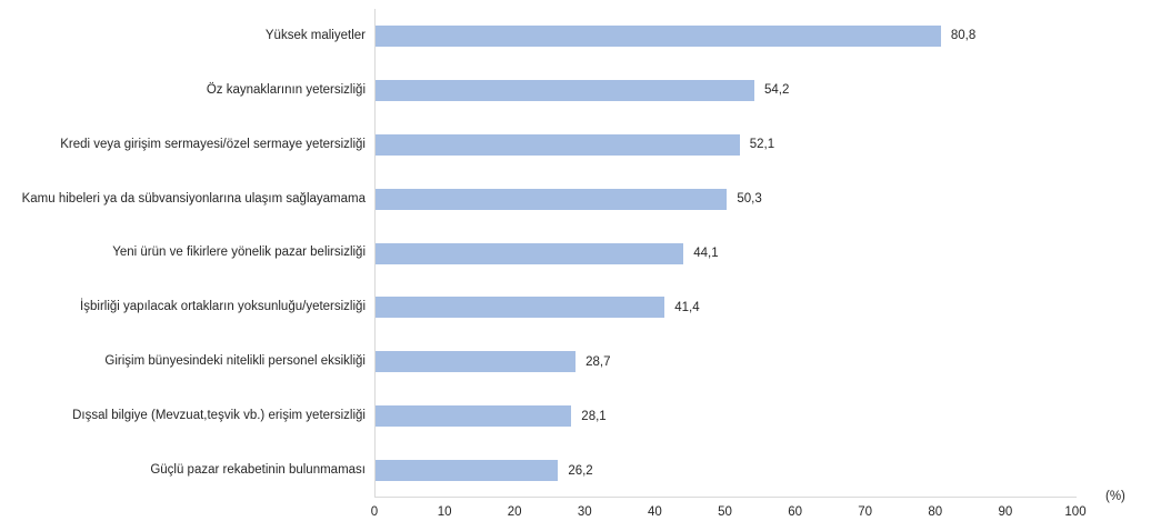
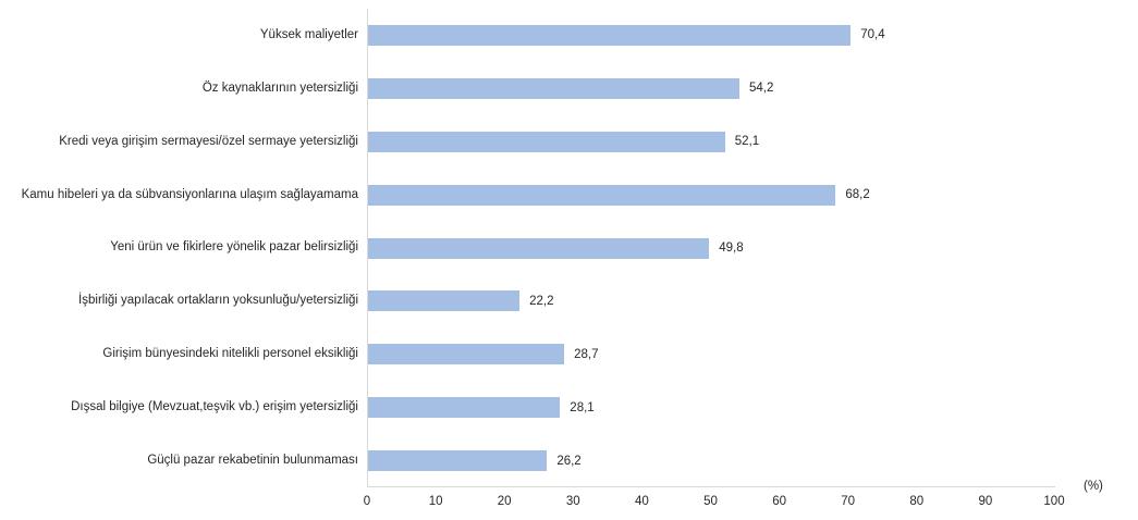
Yüksek maliyetler: 80,8 -> 70,4
Kamu hibeleri ya da sübvansiyonlarına ulaşım sağlayamama: 50,3 -> 68,2
Yeni ürün ve fikirlere yönelik pazar belirsizliği: 44,1 -> 49,8
İşbirliği yapılacak ortakların yoksunluğu/yetersizliği: 41,4 -> 22,2
